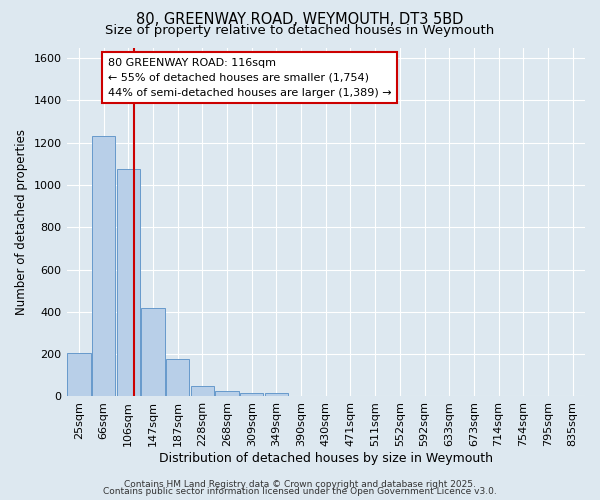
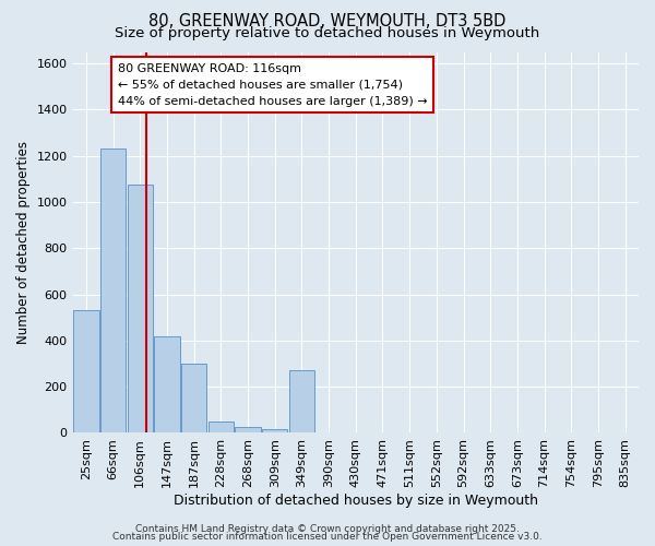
25sqm: 205 -> 530
187sqm: 175 -> 300
349sqm: 15 -> 270
